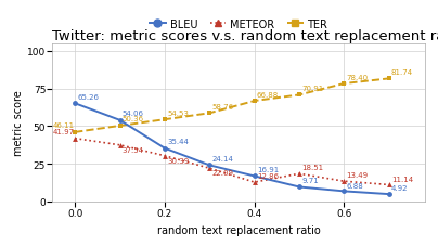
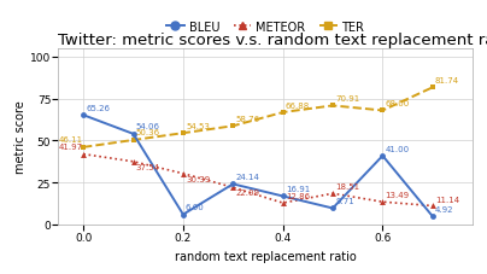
BLEU/0.2: 35 -> 6
BLEU/0.6: 7 -> 41
TER/0.6: 78 -> 68
